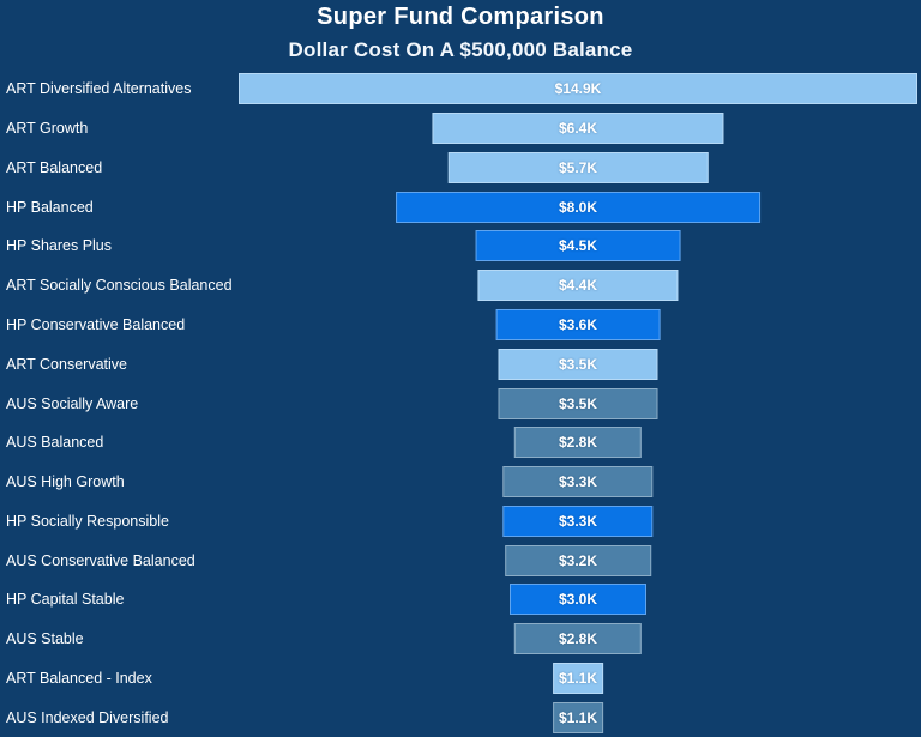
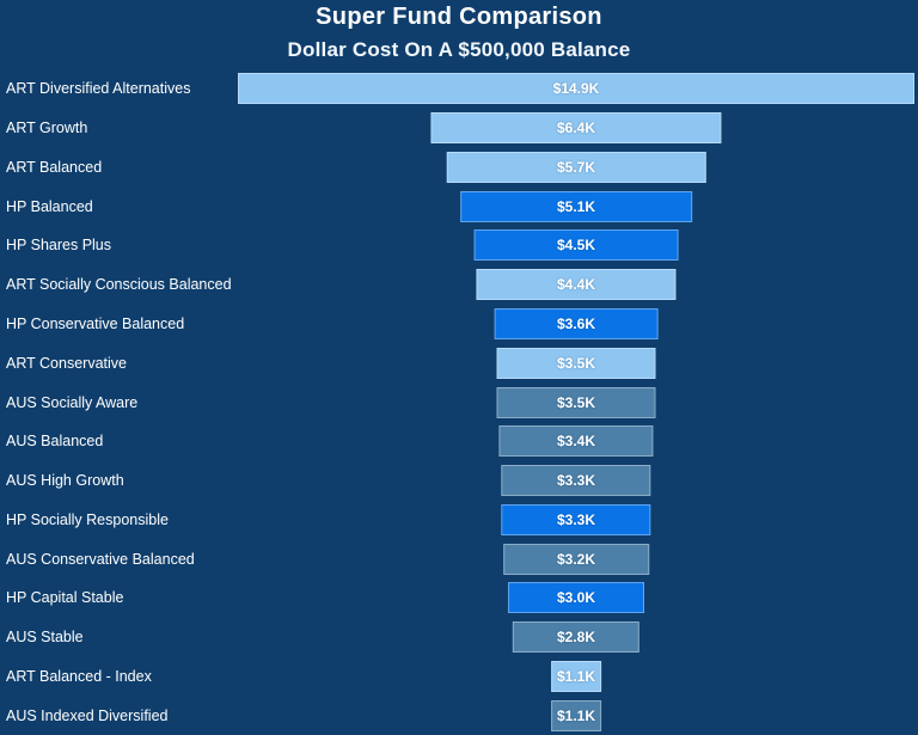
HP Balanced: $8.0K -> $5.1K
AUS Balanced: $2.8K -> $3.4K
